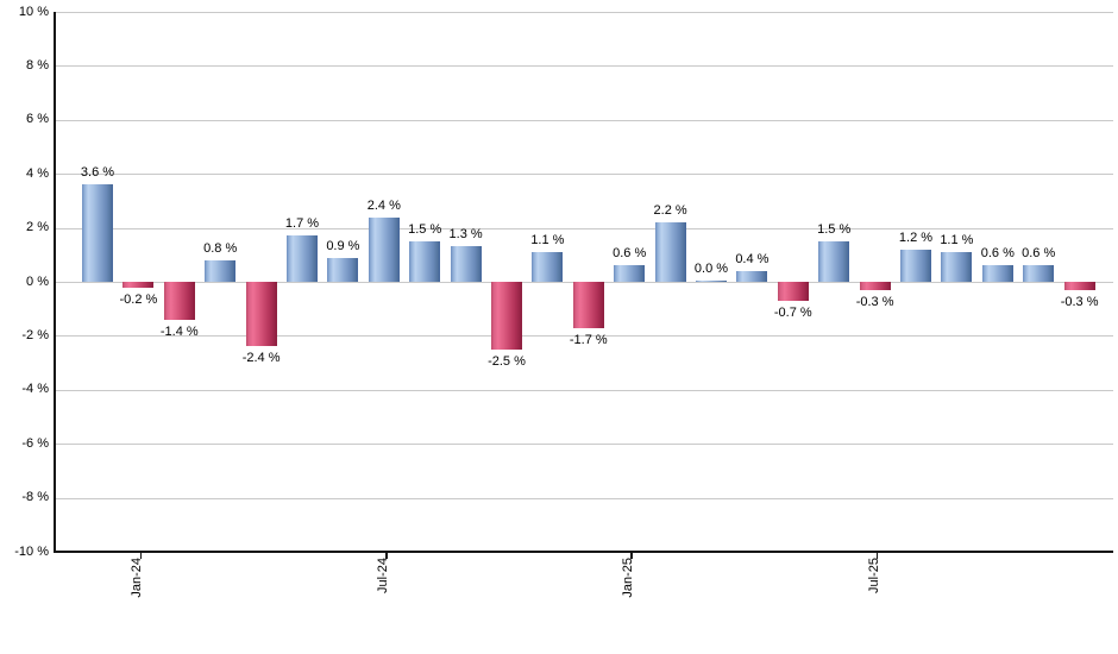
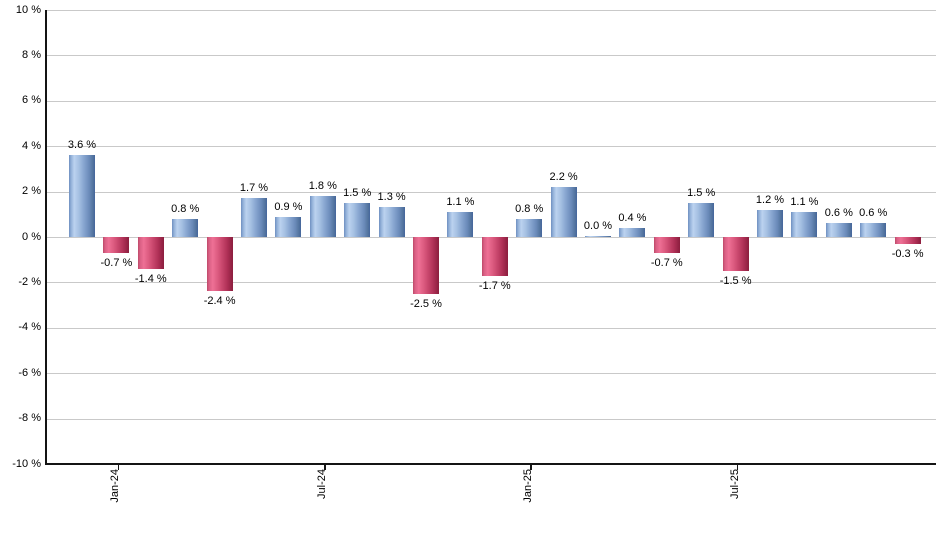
Jan-24: -0.2 -> -0.7
Jul-24: 2.4 -> 1.8
Jan-25: 0.6 -> 0.8
Jul-25: -0.3 -> -1.5
